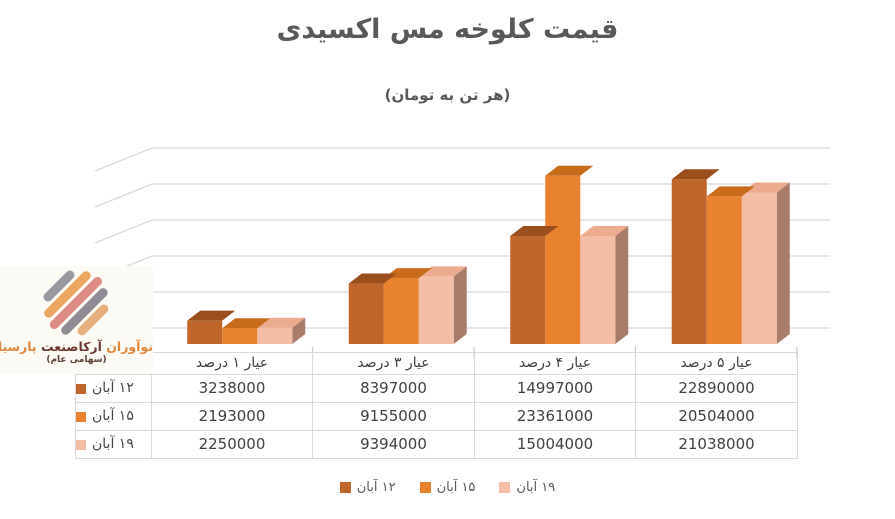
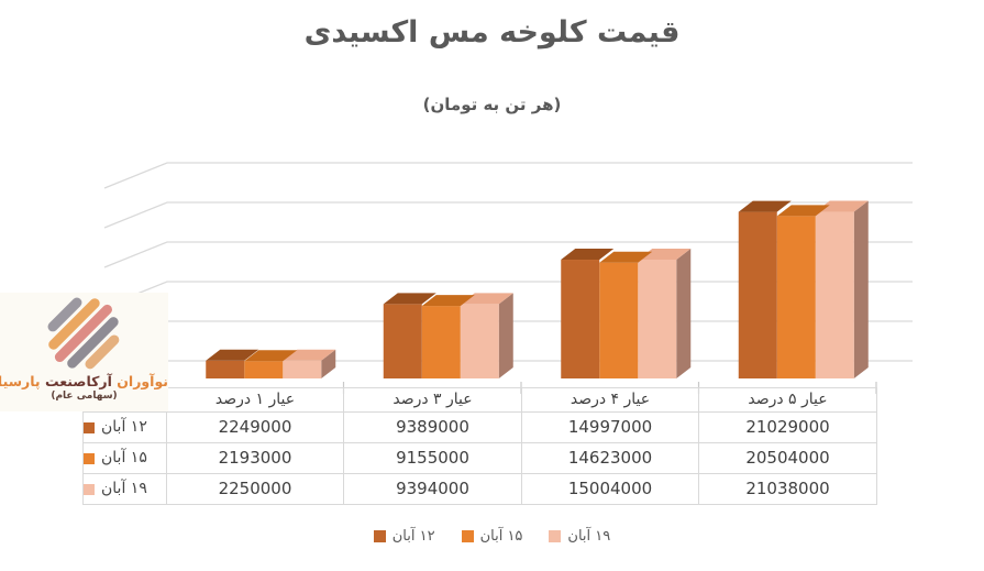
١٢ آبان/عیار ١ درصد: 3238000 -> 2249000
١٢ آبان/عیار ٣ درصد: 8397000 -> 9389000
١۵ آبان/عیار ۴ درصد: 23361000 -> 14623000
١٢ آبان/عیار ۵ درصد: 22890000 -> 21029000
